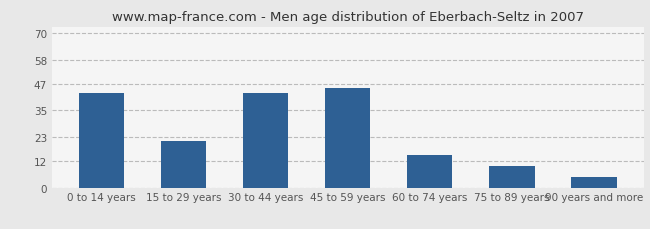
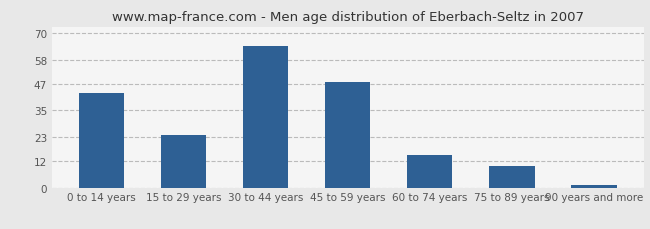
15 to 29 years: 21 -> 24
30 to 44 years: 43 -> 64
45 to 59 years: 45 -> 48
90 years and more: 5 -> 1
